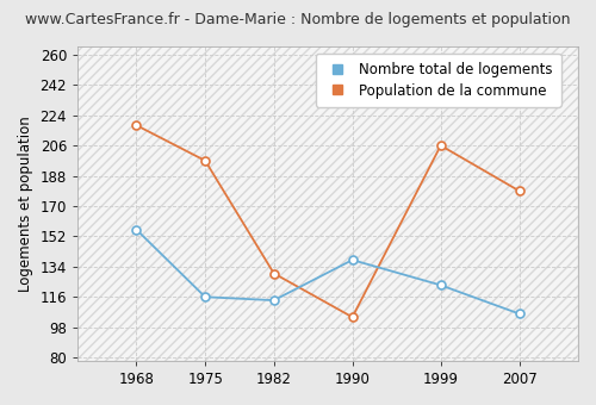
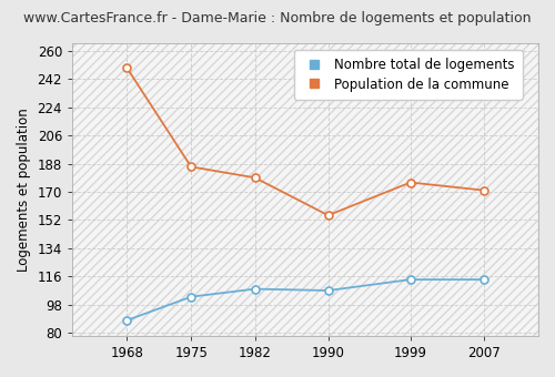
Nombre total de logements/1968: 156 -> 88
Population de la commune/1968: 218 -> 249
Nombre total de logements/1975: 116 -> 103
Population de la commune/1975: 197 -> 186
Nombre total de logements/1982: 114 -> 108
Population de la commune/1982: 130 -> 179
Nombre total de logements/1990: 138 -> 107
Population de la commune/1990: 104 -> 155
Nombre total de logements/1999: 123 -> 114
Population de la commune/1999: 206 -> 176
Nombre total de logements/2007: 106 -> 114
Population de la commune/2007: 179 -> 171
